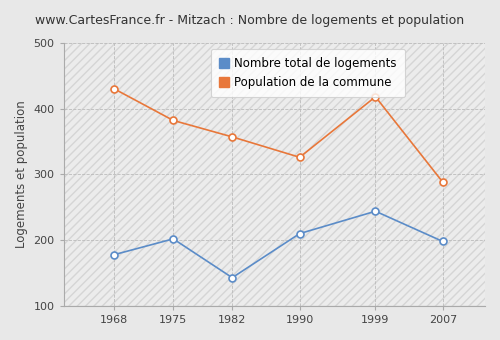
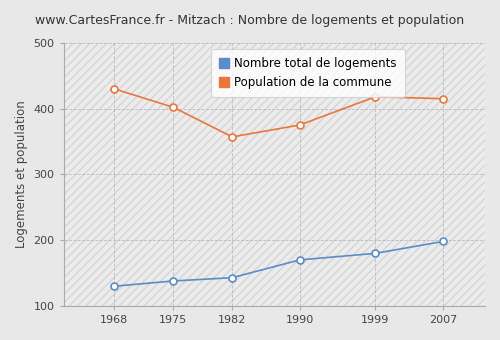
Nombre total de logements/1968: 178 -> 130
Nombre total de logements/1975: 202 -> 138
Population de la commune/1975: 382 -> 402
Nombre total de logements/1990: 210 -> 170
Population de la commune/1990: 326 -> 375
Nombre total de logements/1999: 244 -> 180
Population de la commune/2007: 288 -> 415
